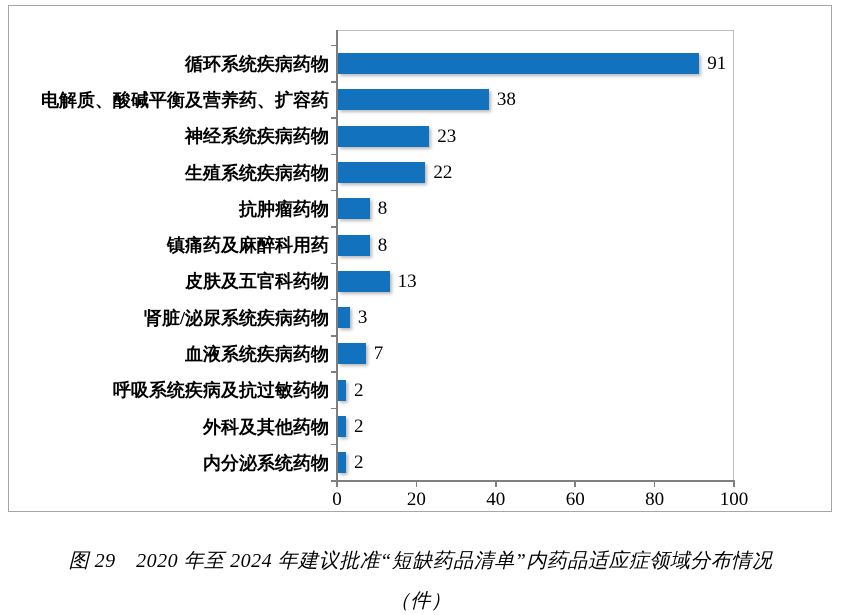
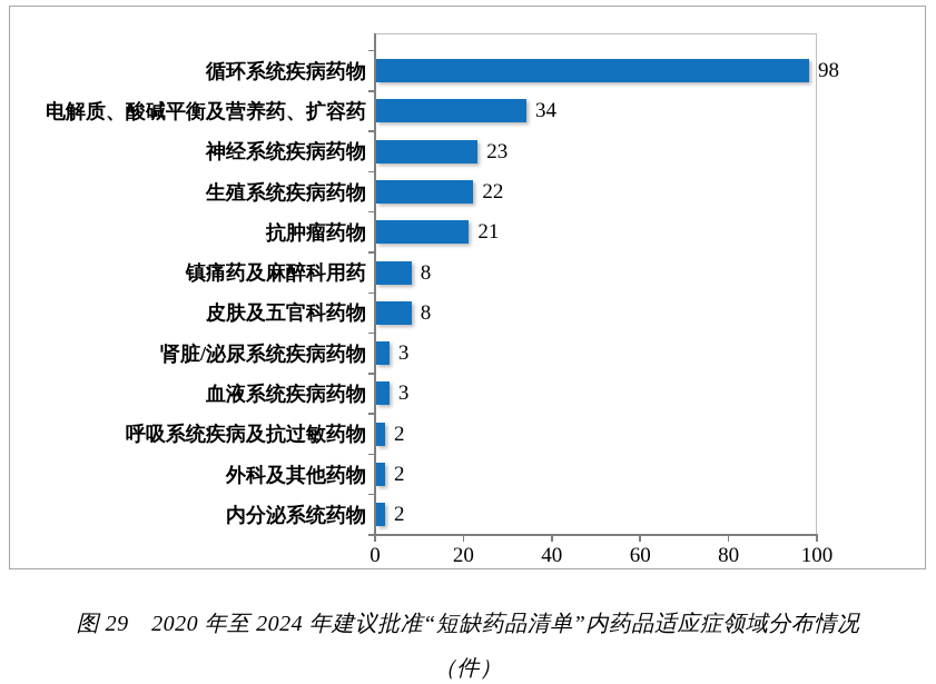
循环系统疾病药物: 91 -> 98
电解质、酸碱平衡及营养药、扩容药: 38 -> 34
抗肿瘤药物: 8 -> 21
皮肤及五官科药物: 13 -> 8
血液系统疾病药物: 7 -> 3
